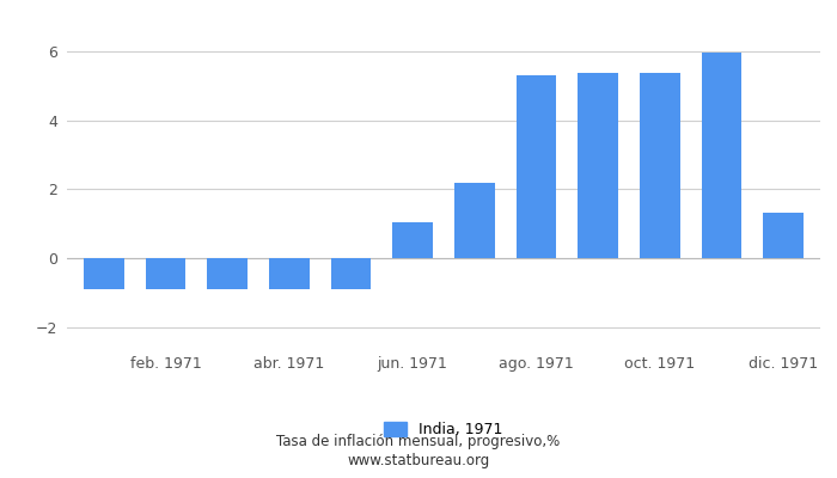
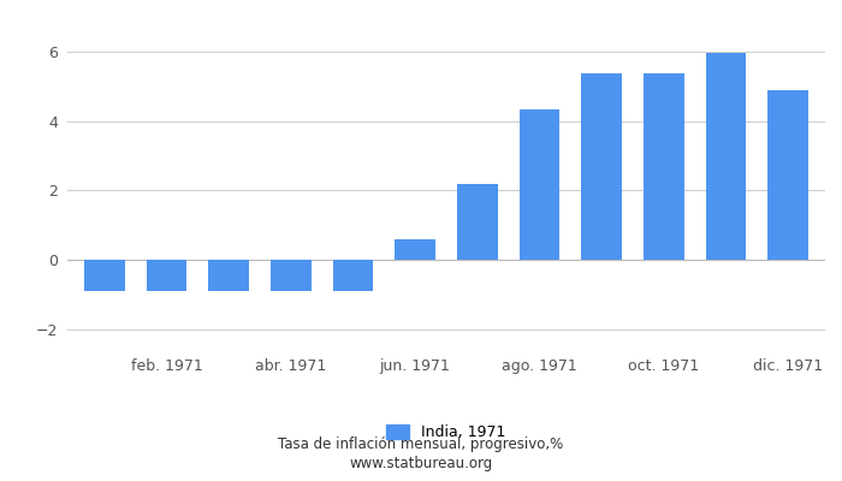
jun. 1971: 1.05 -> 0.60
ago. 1971: 5.30 -> 4.35
dic. 1971: 1.30 -> 4.90
